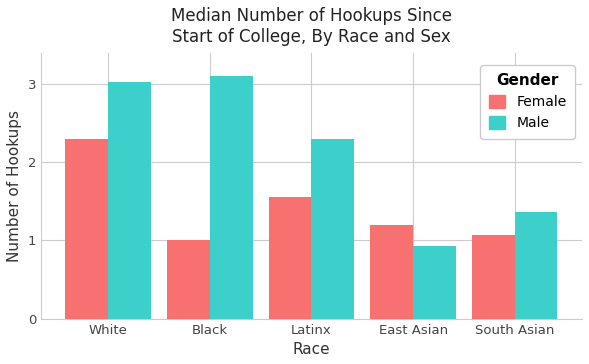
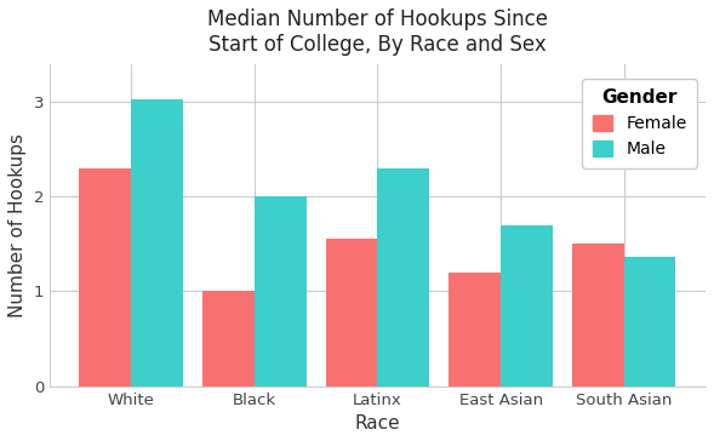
Male/Black: 3.10 -> 2.00
Male/East Asian: 0.93 -> 1.70
Female/South Asian: 1.07 -> 1.50
